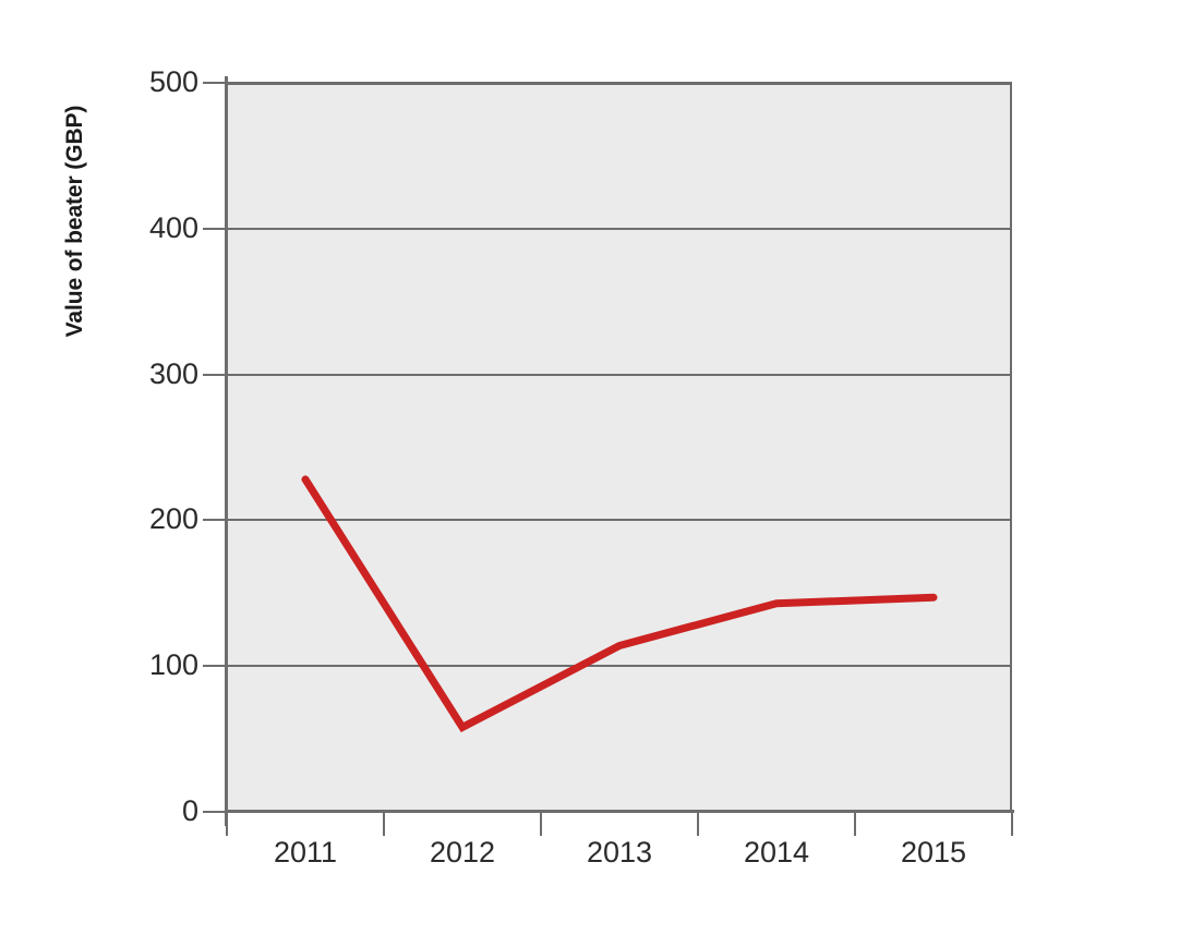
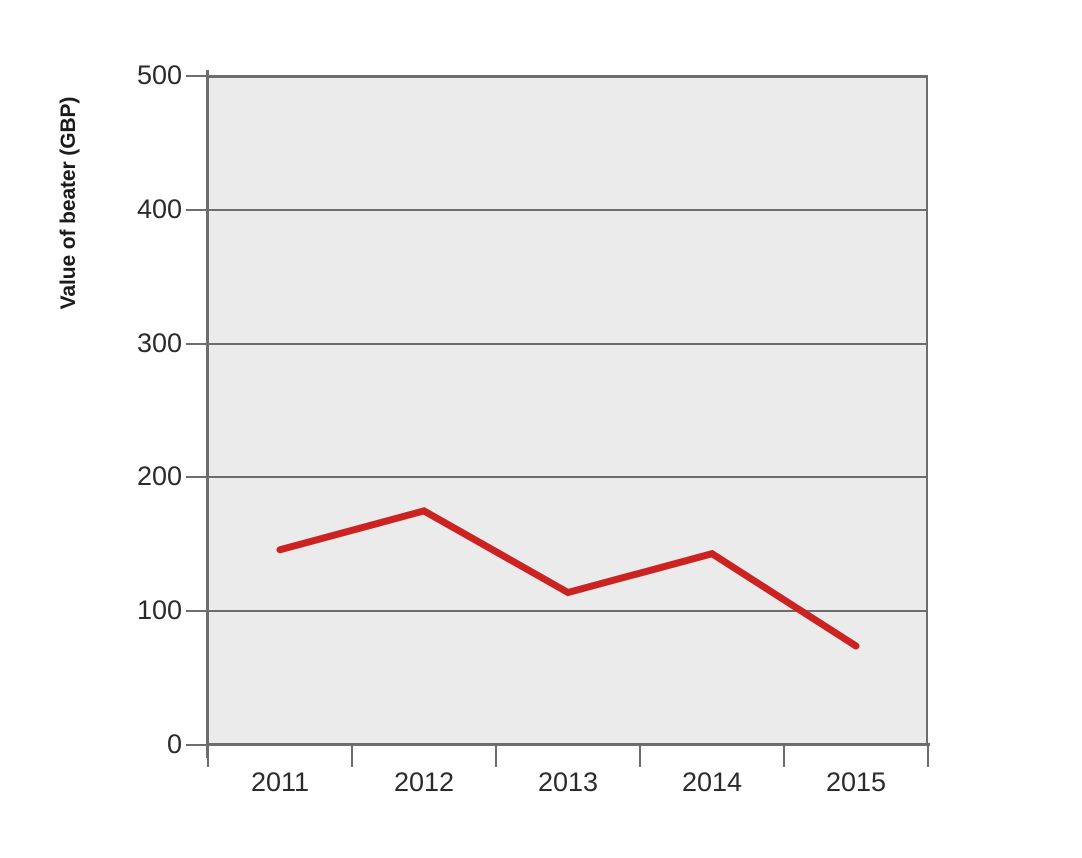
2011: 228 -> 146
2012: 58 -> 175
2015: 147 -> 74
